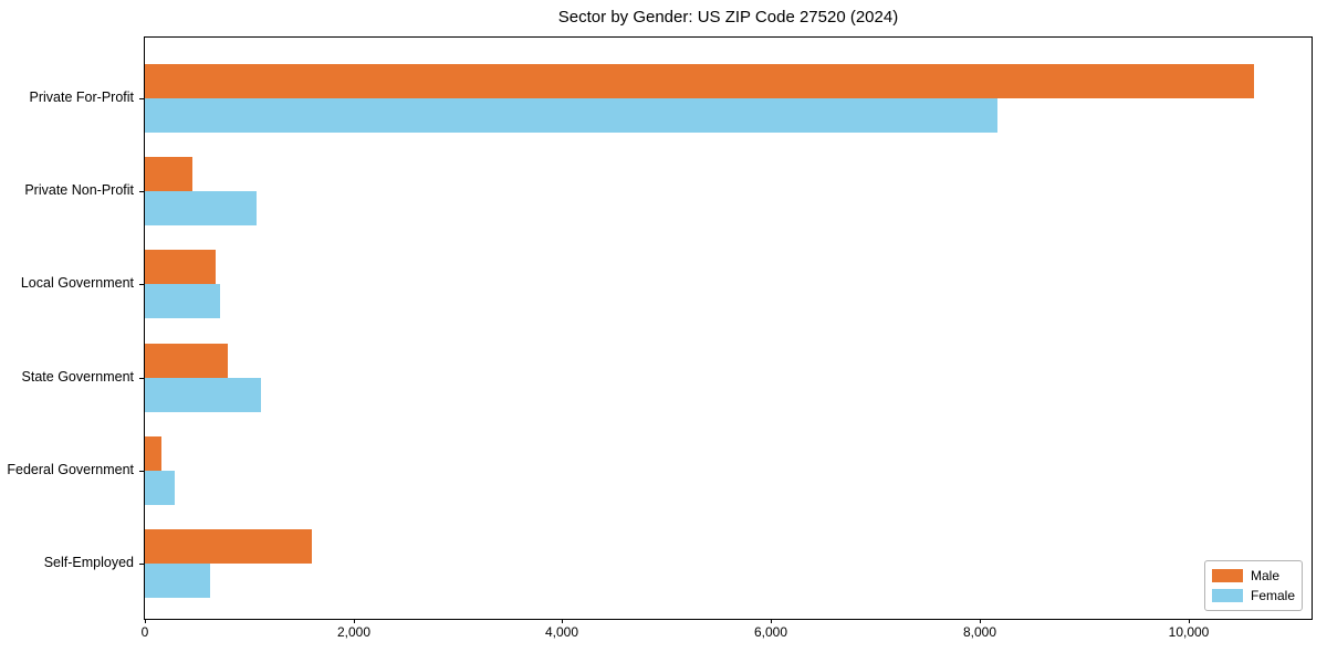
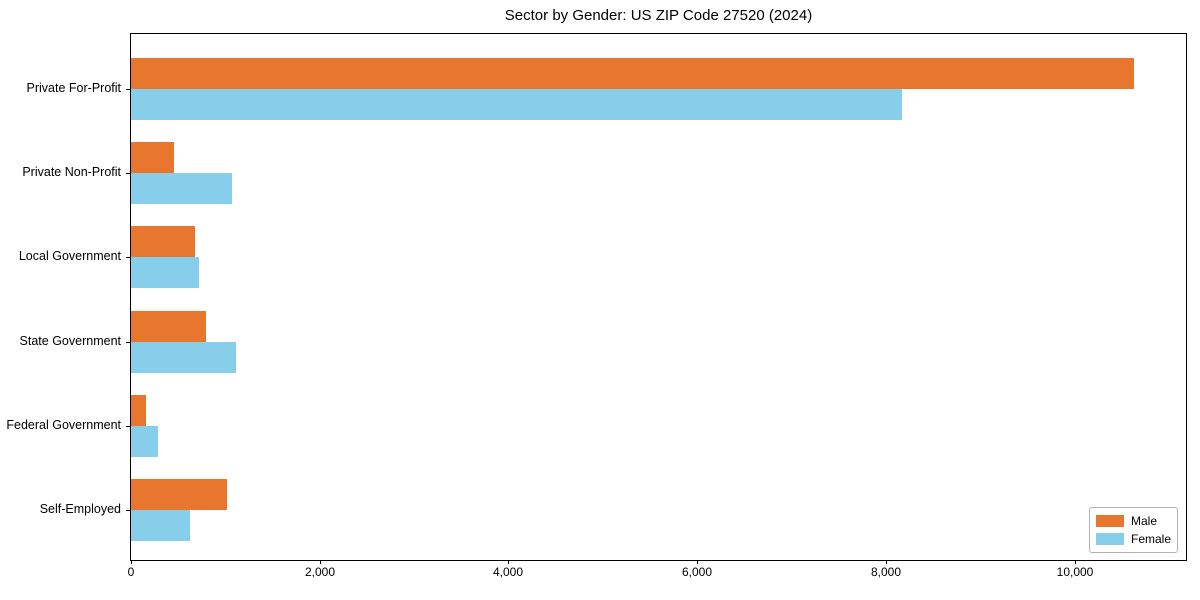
Male/Self-Employed: 1600 -> 1000
